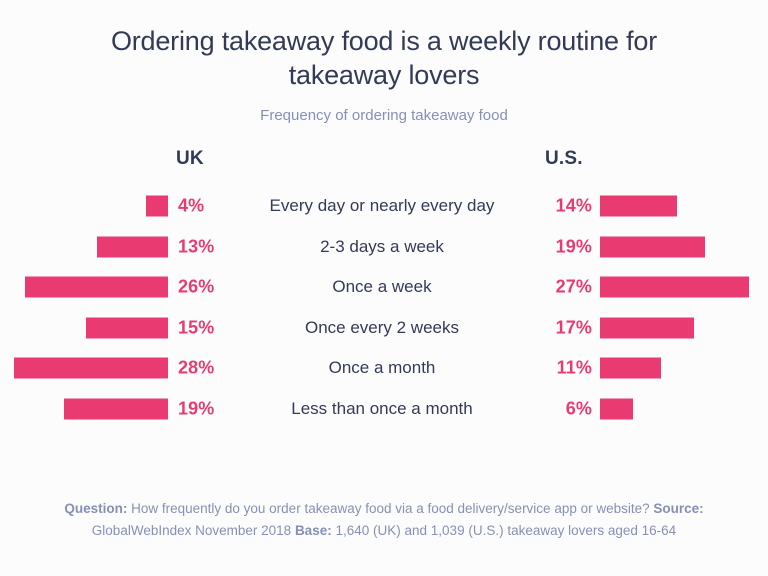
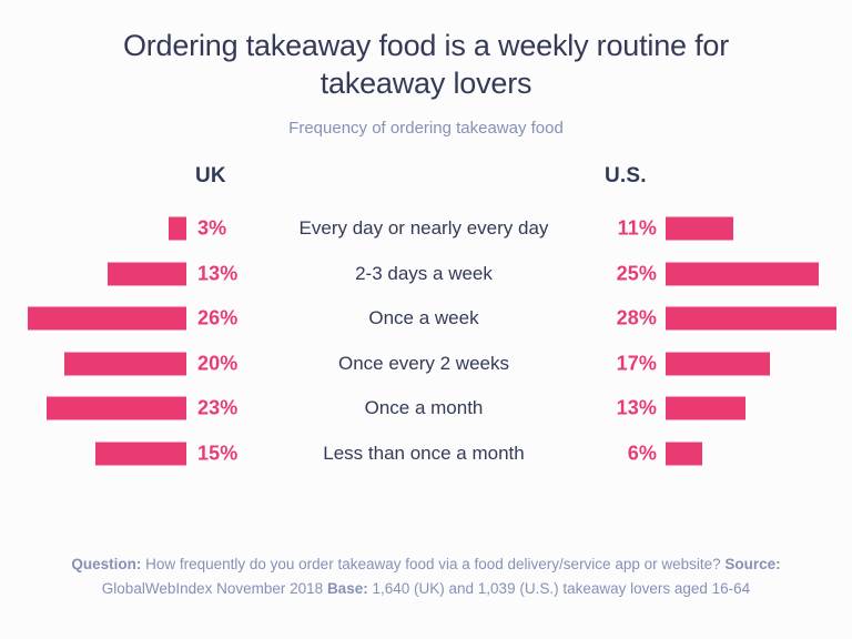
UK/Every day or nearly every day: 4% -> 3%
U.S./Every day or nearly every day: 14% -> 11%
U.S./2-3 days a week: 19% -> 25%
U.S./Once a week: 27% -> 28%
UK/Once every 2 weeks: 15% -> 20%
UK/Once a month: 28% -> 23%
U.S./Once a month: 11% -> 13%
UK/Less than once a month: 19% -> 15%
